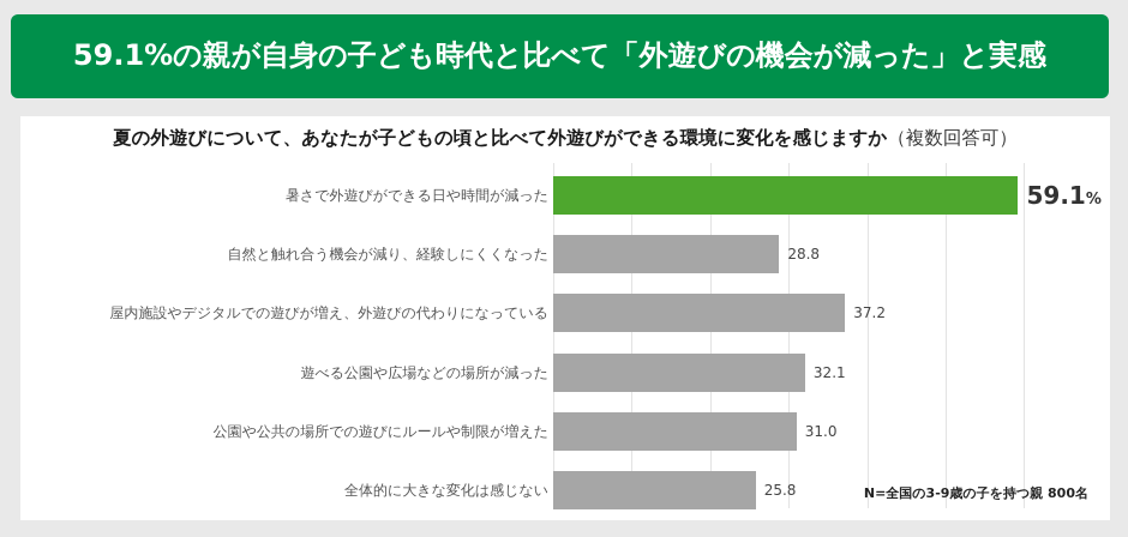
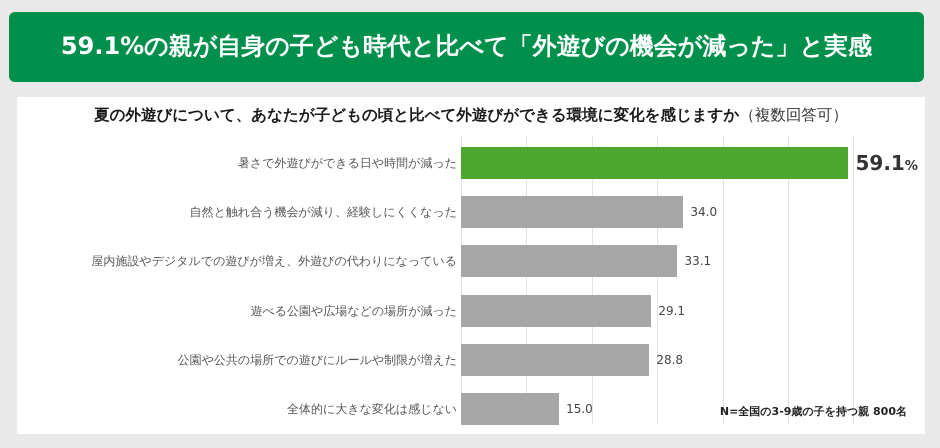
自然と触れ合う機会が減り、経験しにくくなった: 28.8 -> 34.0
屋内施設やデジタルでの遊びが増え、外遊びの代わりになっている: 37.2 -> 33.1
遊べる公園や広場などの場所が減った: 32.1 -> 29.1
公園や公共の場所での遊びにルールや制限が増えた: 31.0 -> 28.8
全体的に大きな変化は感じない: 25.8 -> 15.0
